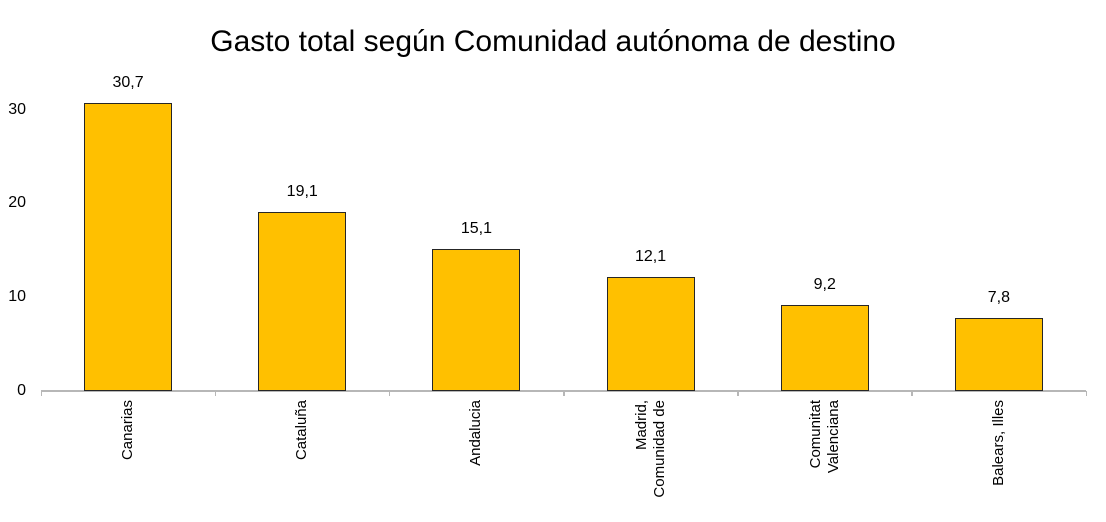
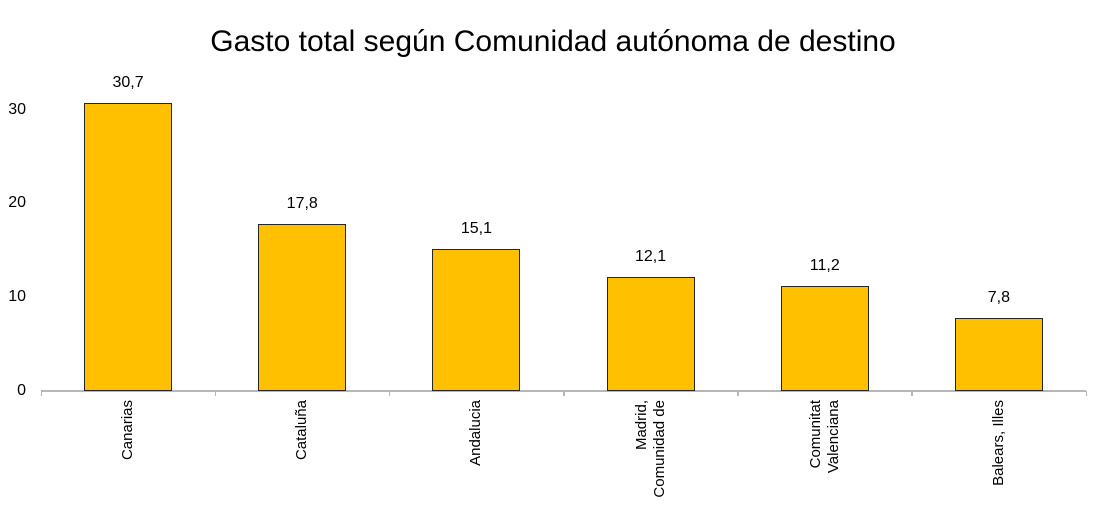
Cataluña: 19,1 -> 17,8
Comunitat Valenciana: 9,2 -> 11,2
